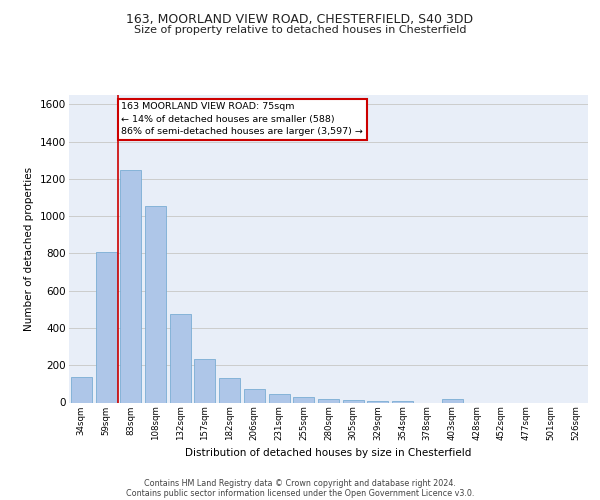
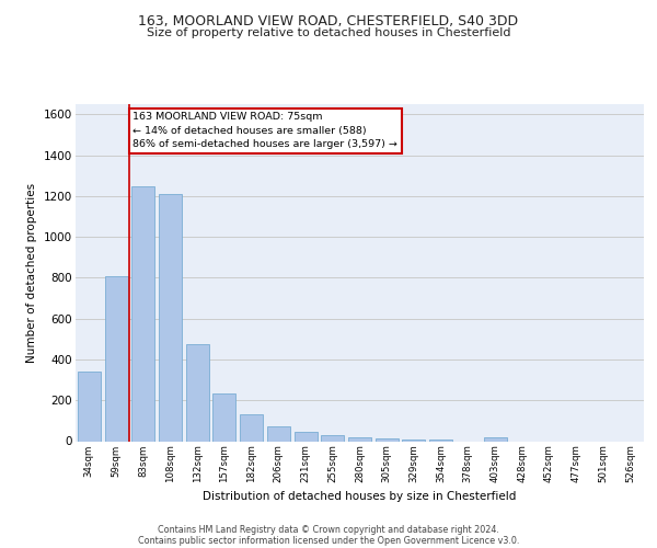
34sqm: 140 -> 340
108sqm: 1060 -> 1210
